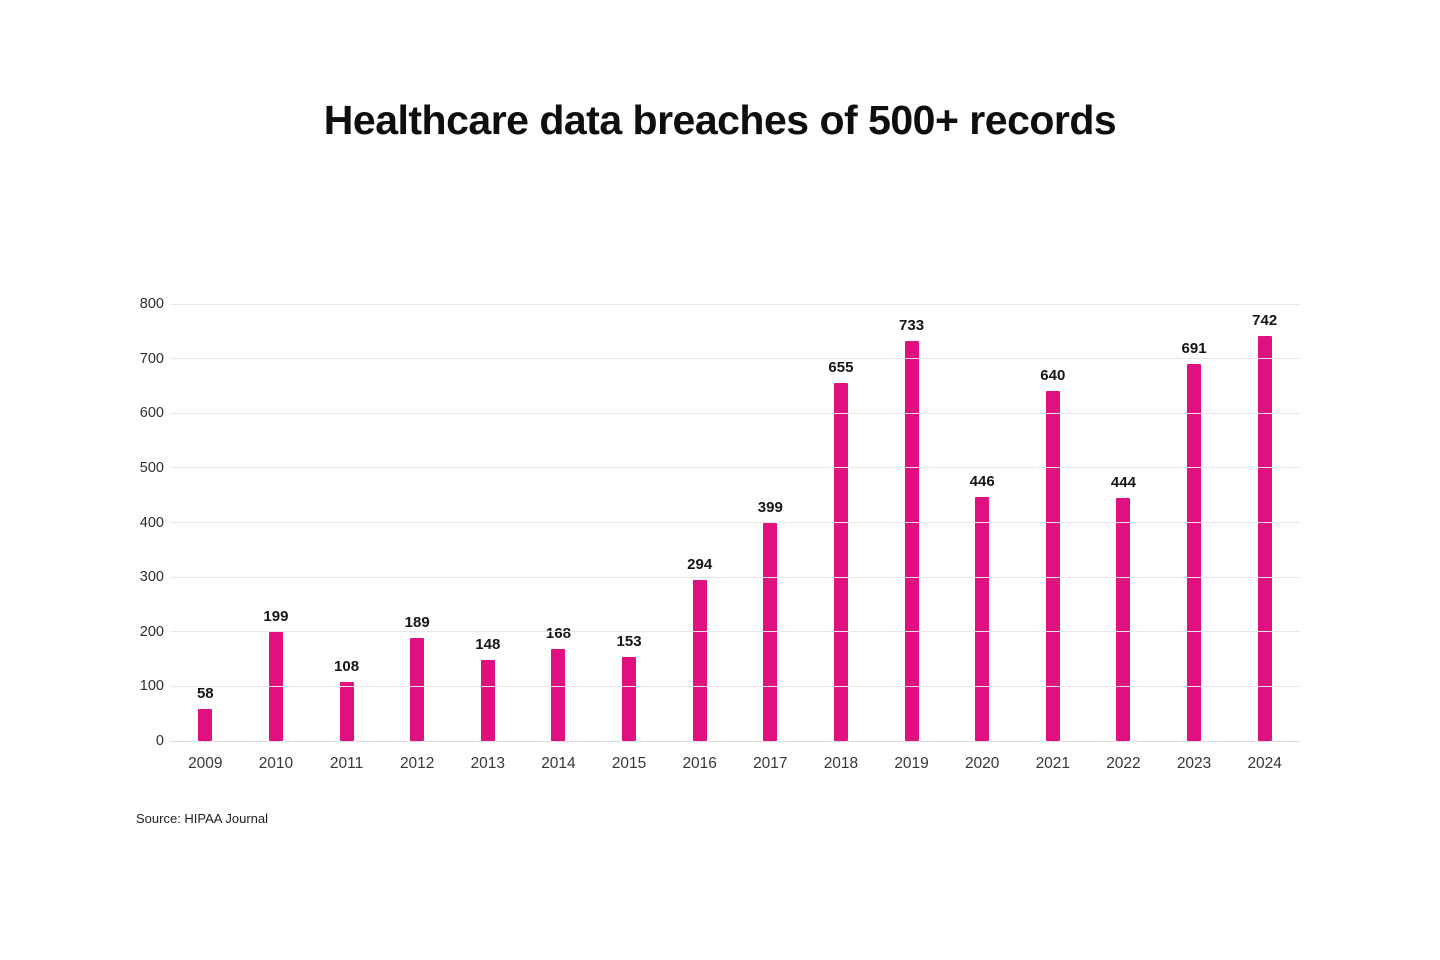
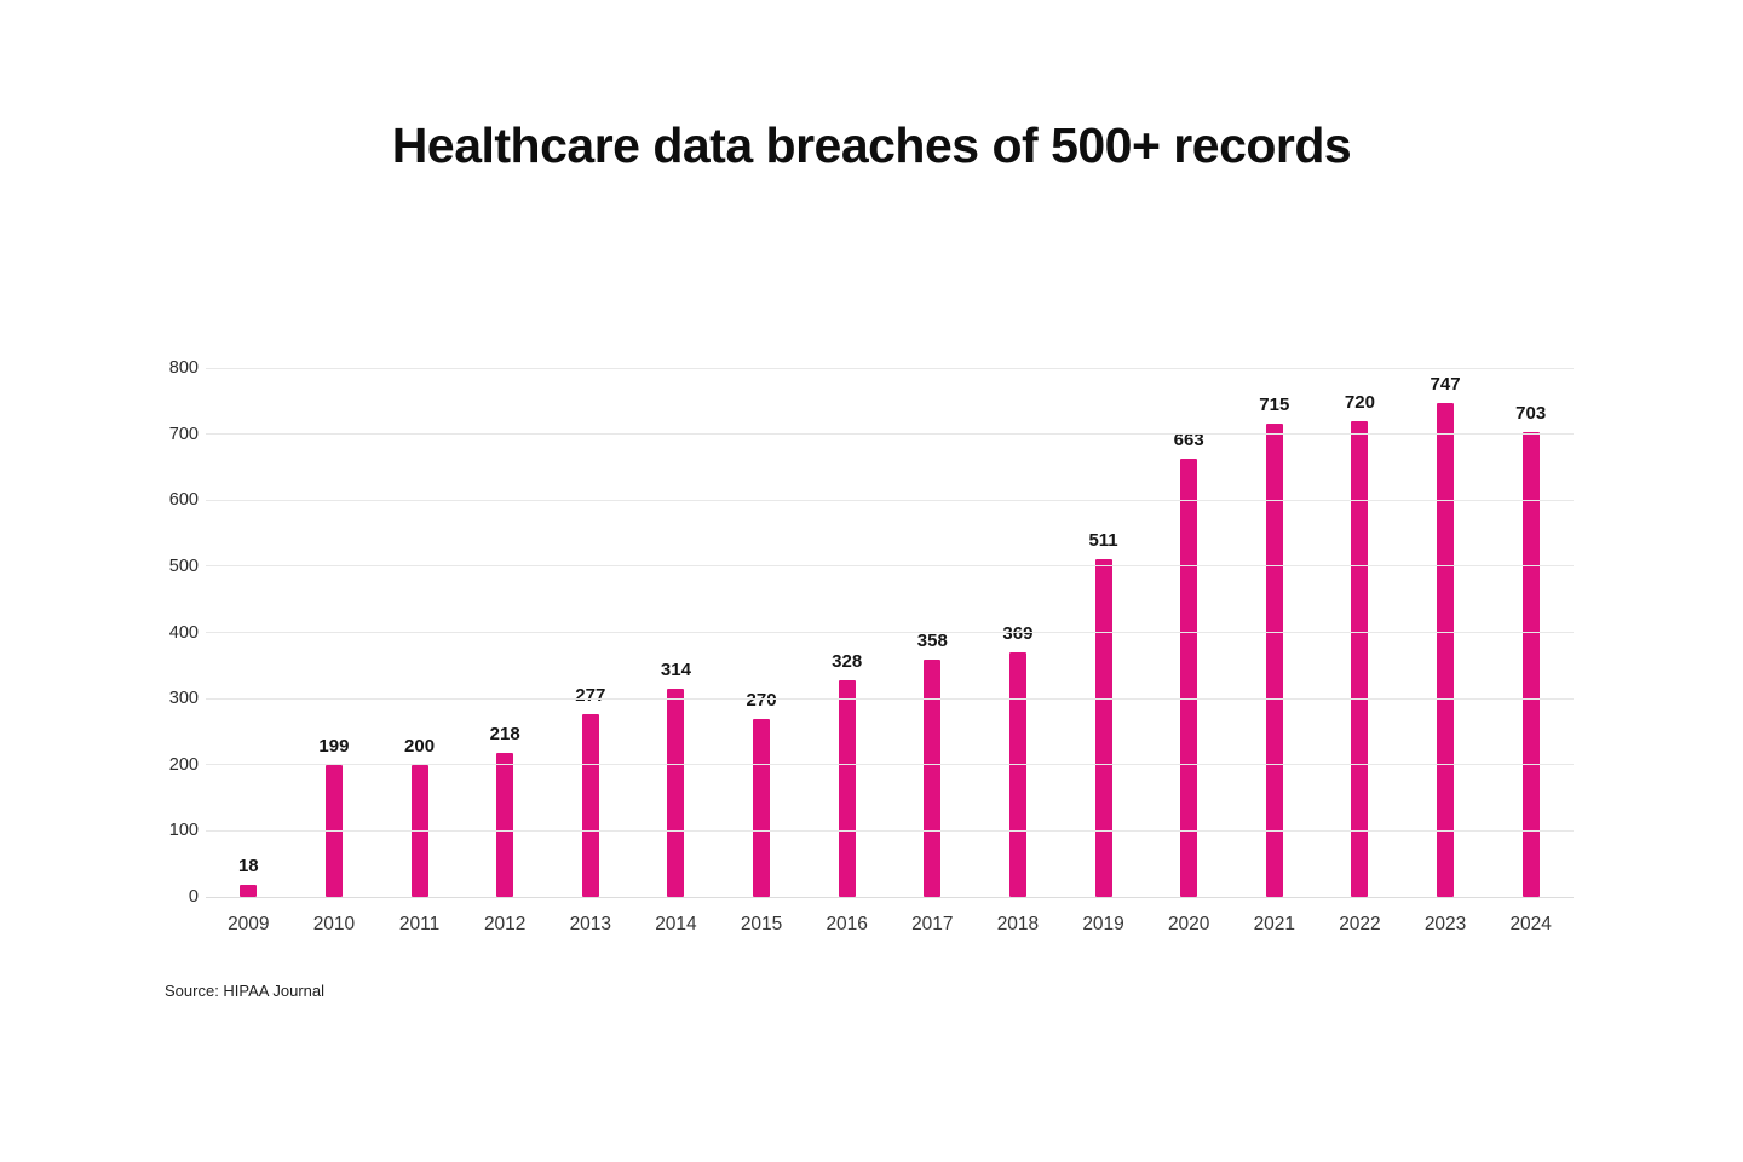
2009: 58 -> 18
2011: 108 -> 200
2012: 189 -> 218
2013: 148 -> 277
2014: 168 -> 314
2015: 153 -> 270
2016: 294 -> 328
2017: 399 -> 358
2018: 655 -> 369
2019: 733 -> 511
2020: 446 -> 663
2021: 640 -> 715
2022: 444 -> 720
2023: 691 -> 747
2024: 742 -> 703
